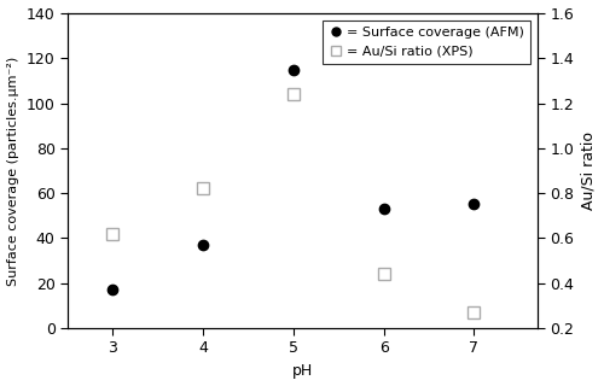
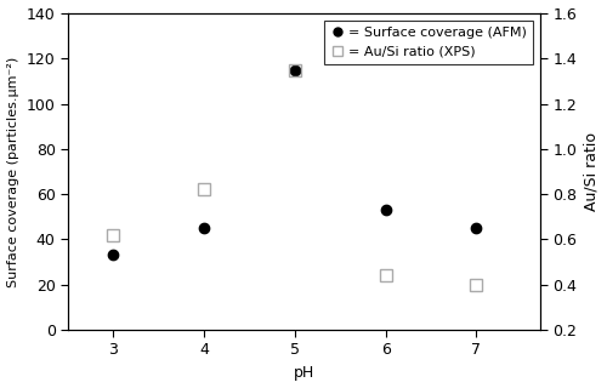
= Surface coverage (AFM)/3: 17 -> 33
= Surface coverage (AFM)/4: 37 -> 45
= Au/Si ratio (XPS)/5: 1.24 -> 1.35
= Surface coverage (AFM)/7: 55 -> 45
= Au/Si ratio (XPS)/7: 0.27 -> 0.40
